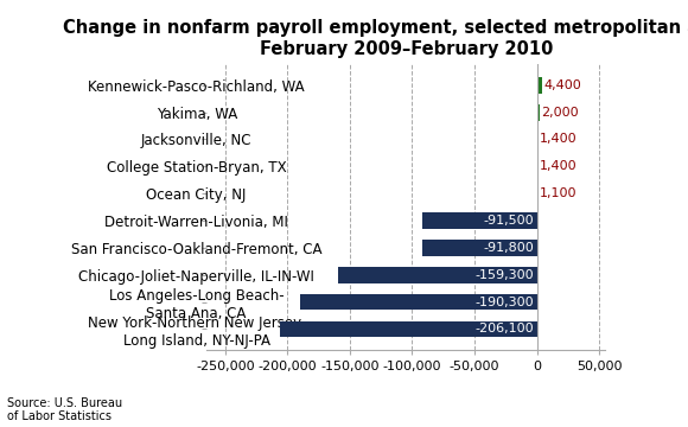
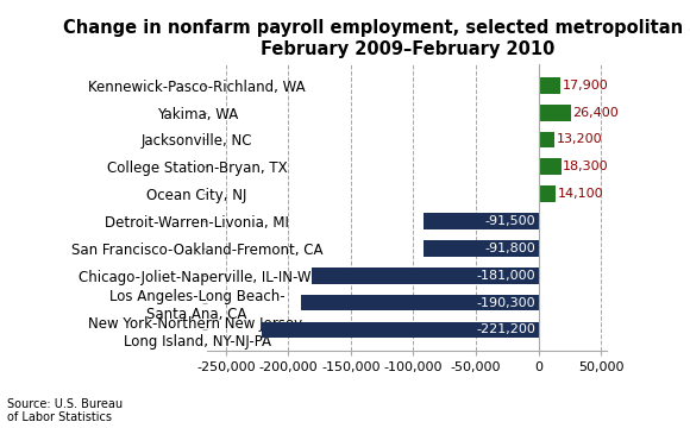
Kennewick-Pasco-Richland, WA: 4,400 -> 17,900
Yakima, WA: 2,000 -> 26,400
Jacksonville, NC: 1,400 -> 13,200
College Station-Bryan, TX: 1,400 -> 18,300
Ocean City, NJ: 1,100 -> 14,100
Chicago-Joliet-Naperville, IL-IN-WI: -159,300 -> -181,000
New York-Northern New Jersey- Long Island, NY-NJ-PA: -206,100 -> -221,200
